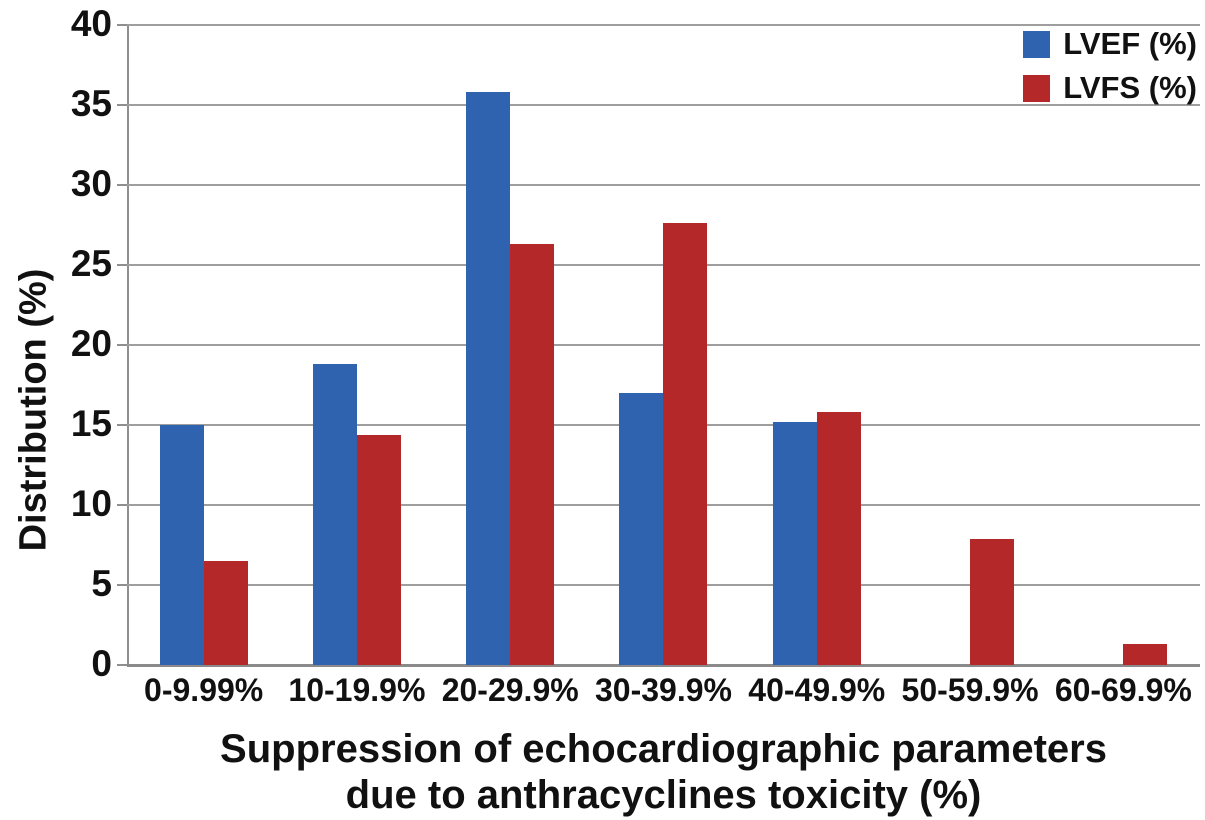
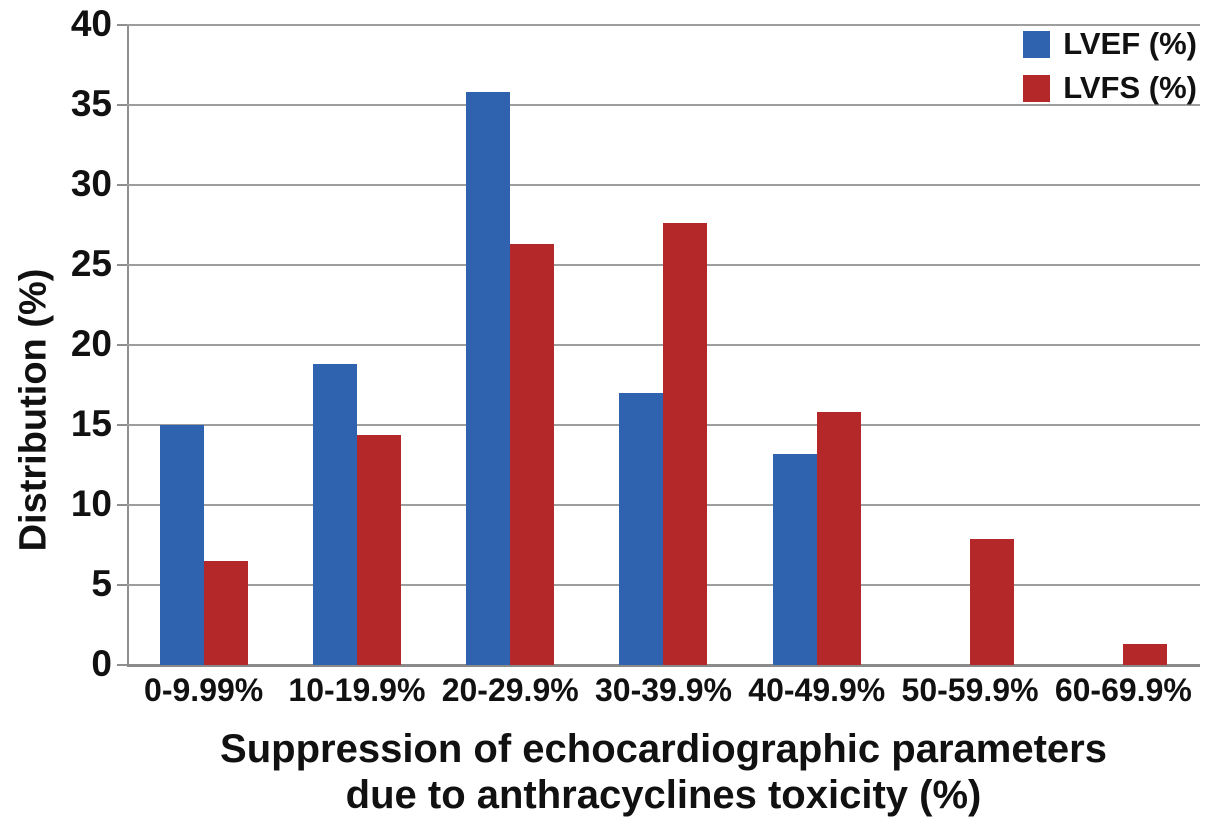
LVEF (%)/40-49.9%: 15.2 -> 13.2
